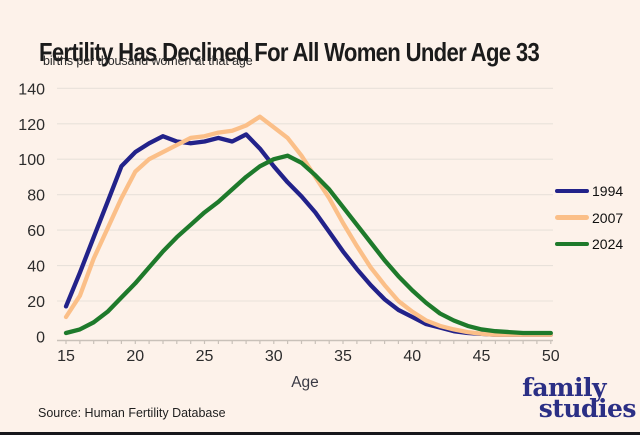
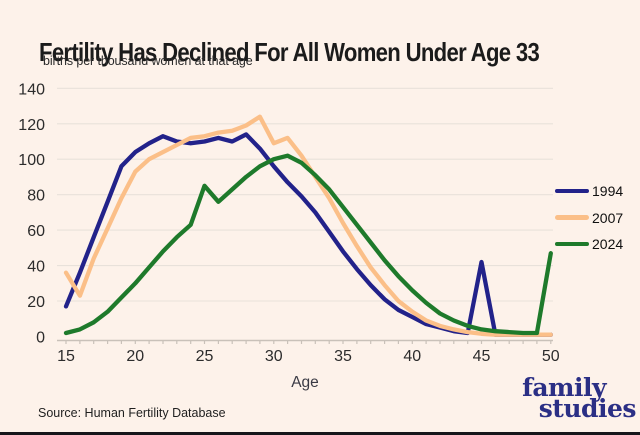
2007/15: 11 -> 36
2024/25: 70 -> 85
2007/30: 118 -> 109
1994/45: 2 -> 42
2024/50: 2 -> 47
